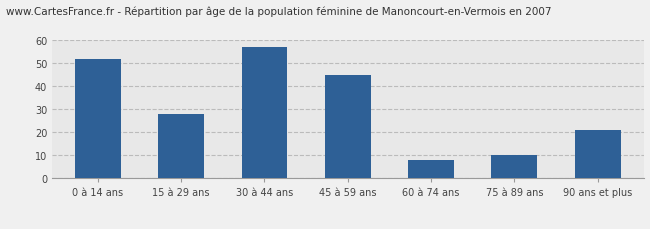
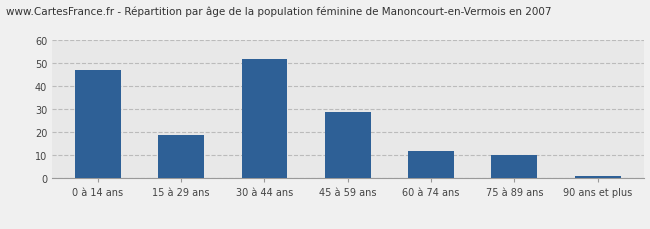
0 à 14 ans: 52 -> 47
15 à 29 ans: 28 -> 19
30 à 44 ans: 57 -> 52
45 à 59 ans: 45 -> 29
60 à 74 ans: 8 -> 12
90 ans et plus: 21 -> 1
